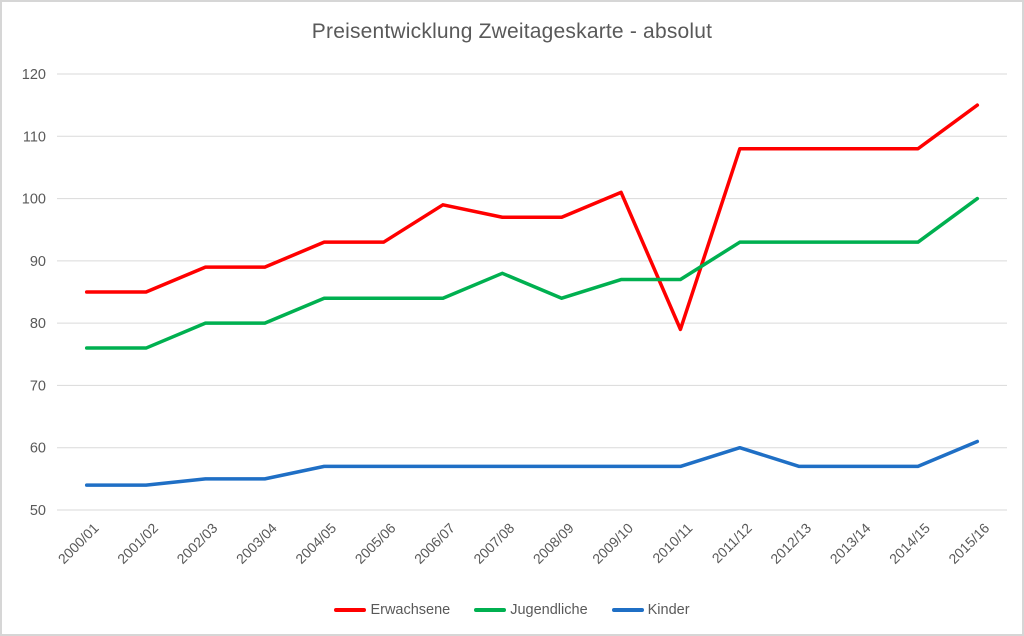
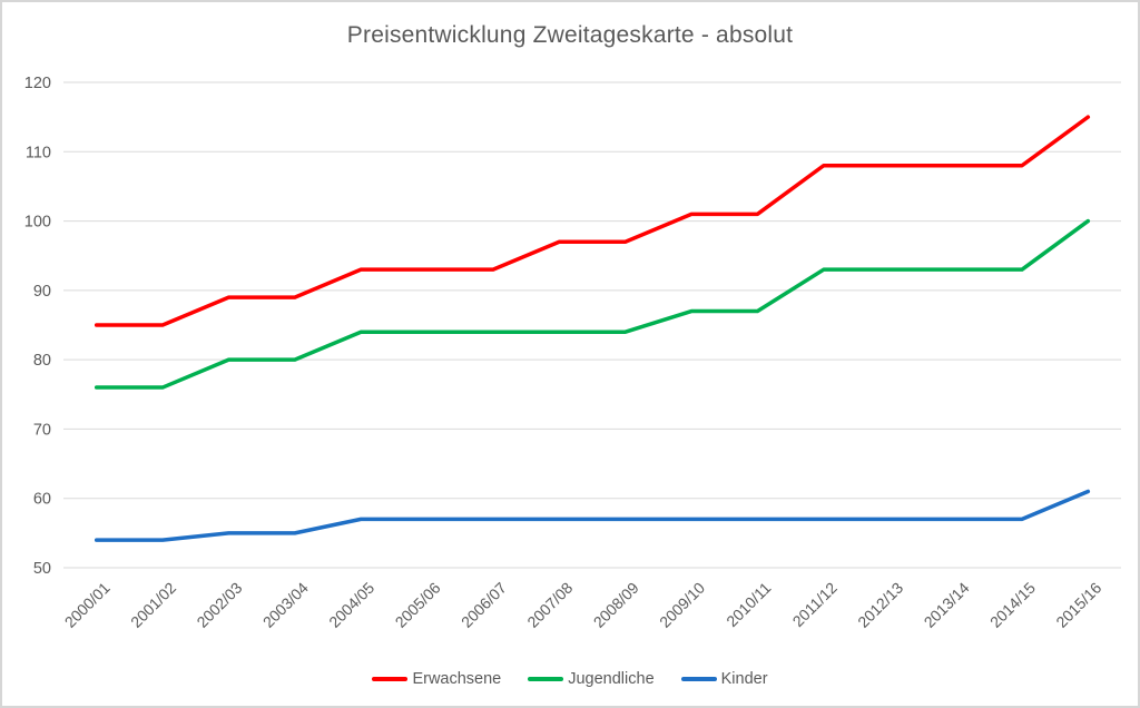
Erwachsene/2006/07: 99 -> 93
Jugendliche/2007/08: 88 -> 84
Erwachsene/2010/11: 79 -> 101
Kinder/2011/12: 60 -> 57
